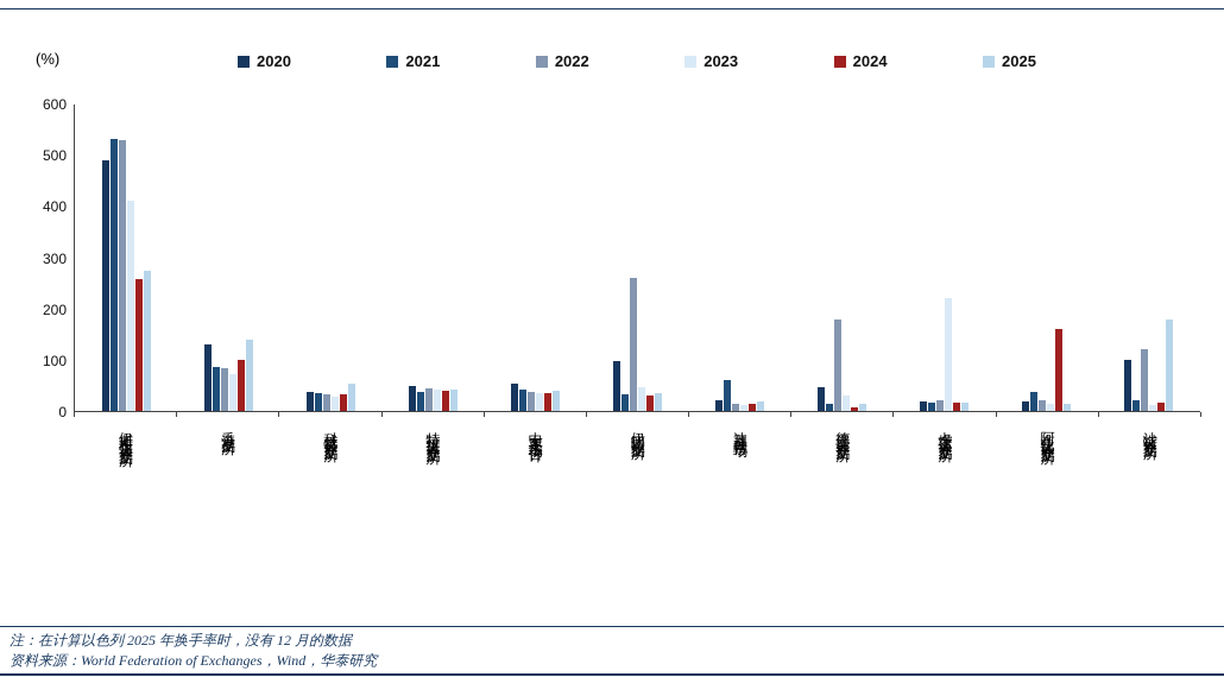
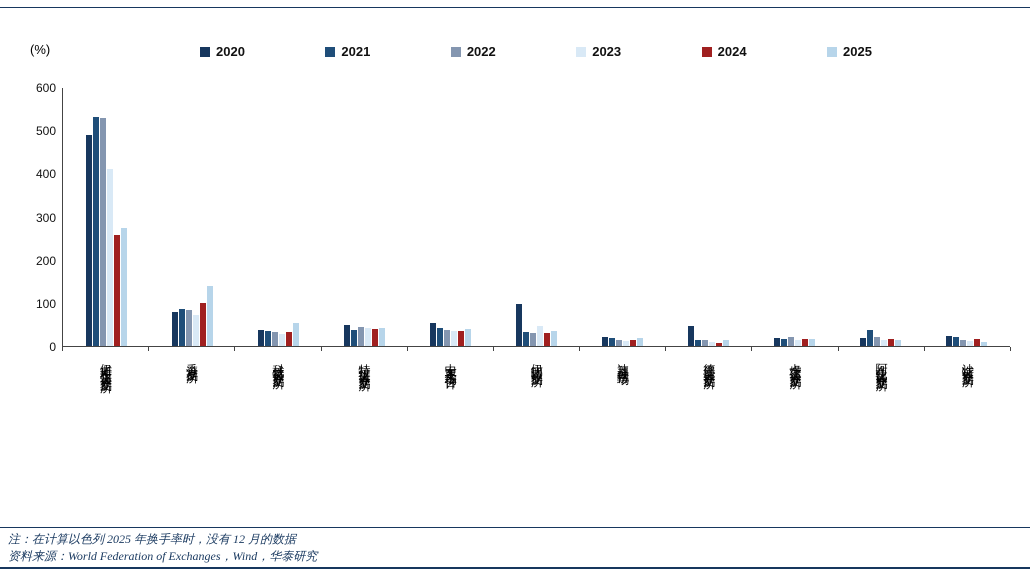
2020/香港交易所: 130 -> 80
2022/伊朗法拉交易所: 260 -> 30
2021/迪拜金融市场: 60 -> 20
2022/德黑兰证券交易所: 180 -> 10
2023/德黑兰证券交易所: 30 -> 10
2023/卡塔尔证券交易所: 220 -> 20
2024/阿布扎比证券交易所: 160 -> 20
2020/沙特证券交易所: 100 -> 20
2022/沙特证券交易所: 120 -> 20
2025/沙特证券交易所: 180 -> 10
